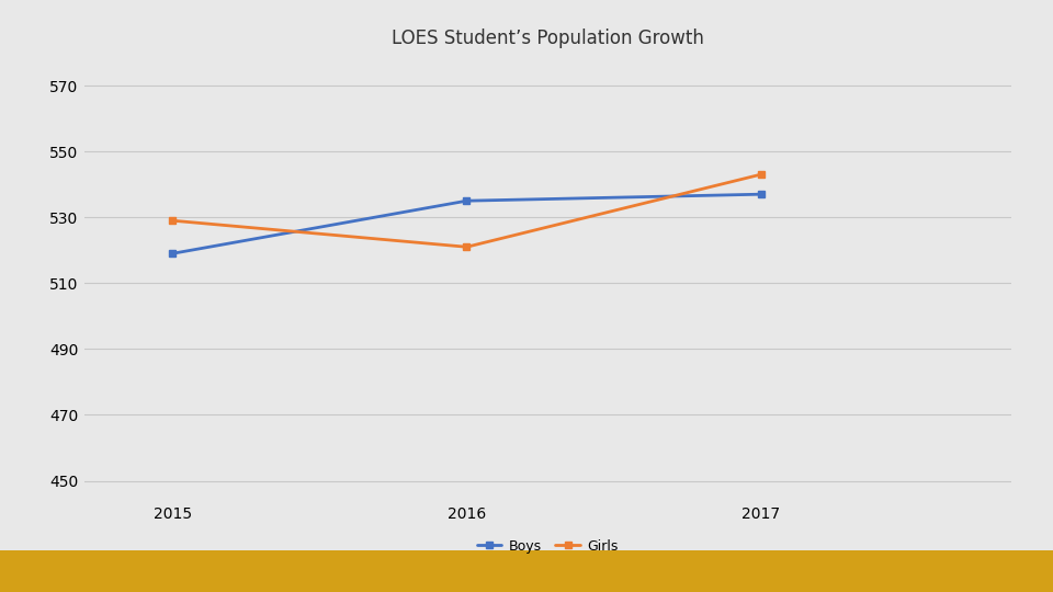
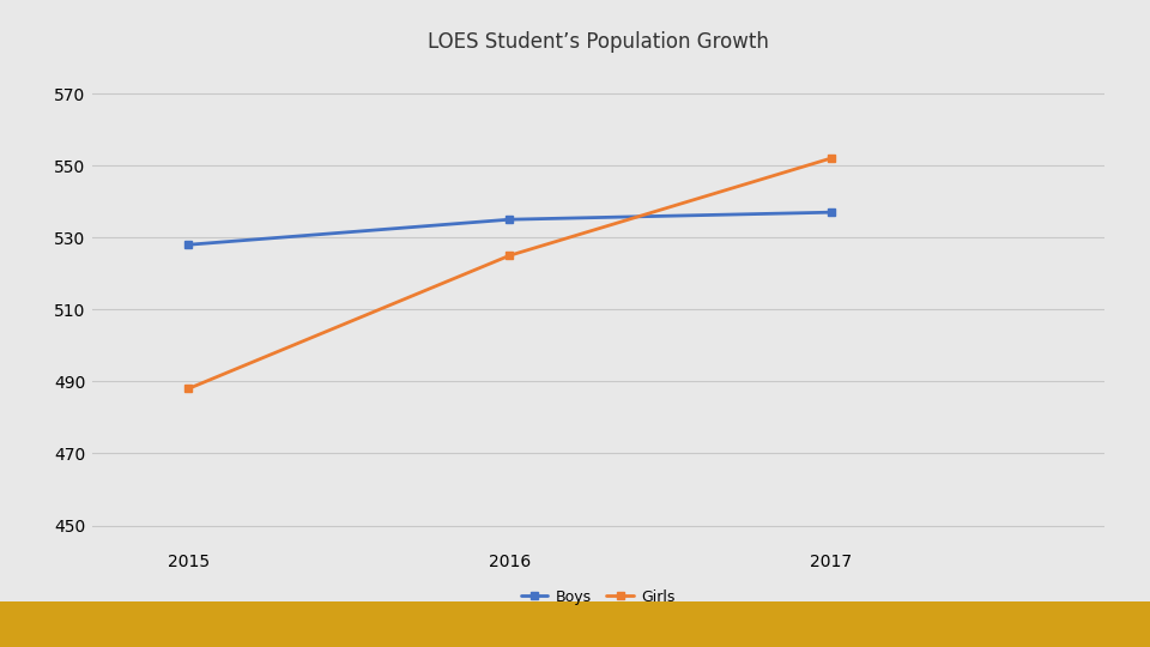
Boys/2015: 519 -> 528
Girls/2015: 529 -> 488
Girls/2016: 521 -> 525
Girls/2017: 543 -> 552
